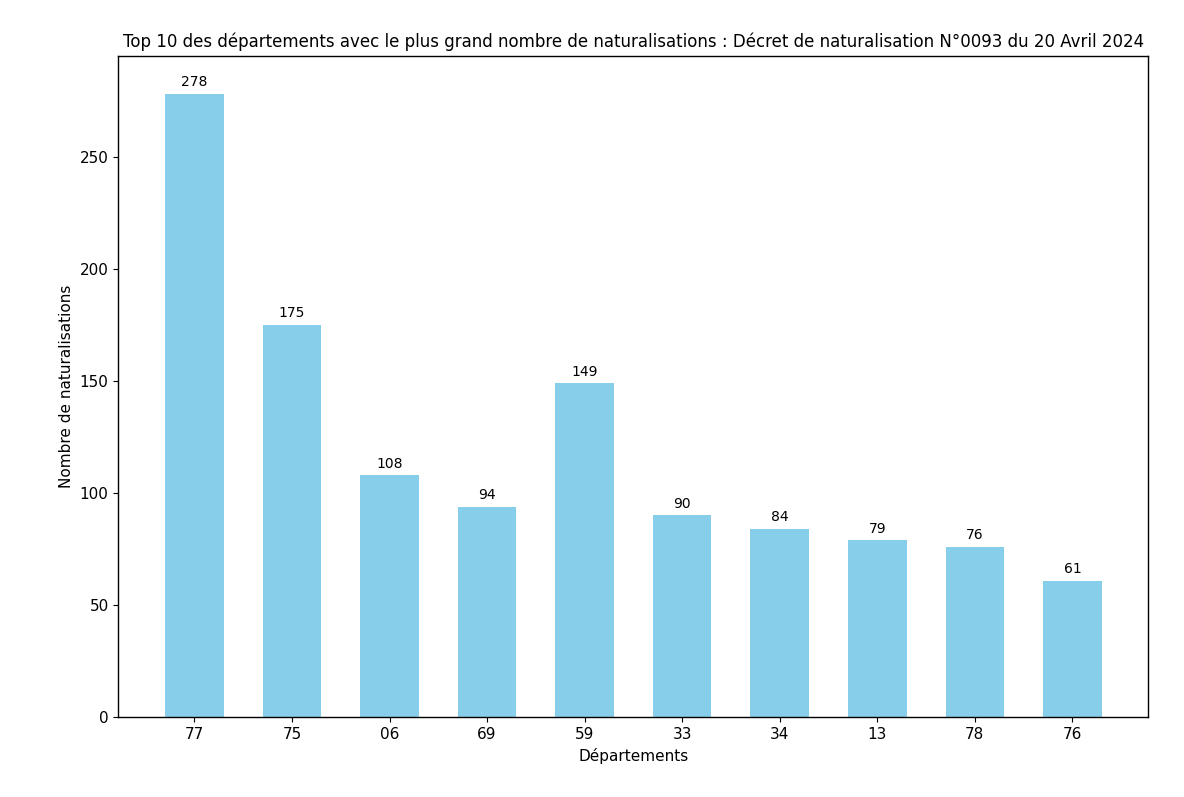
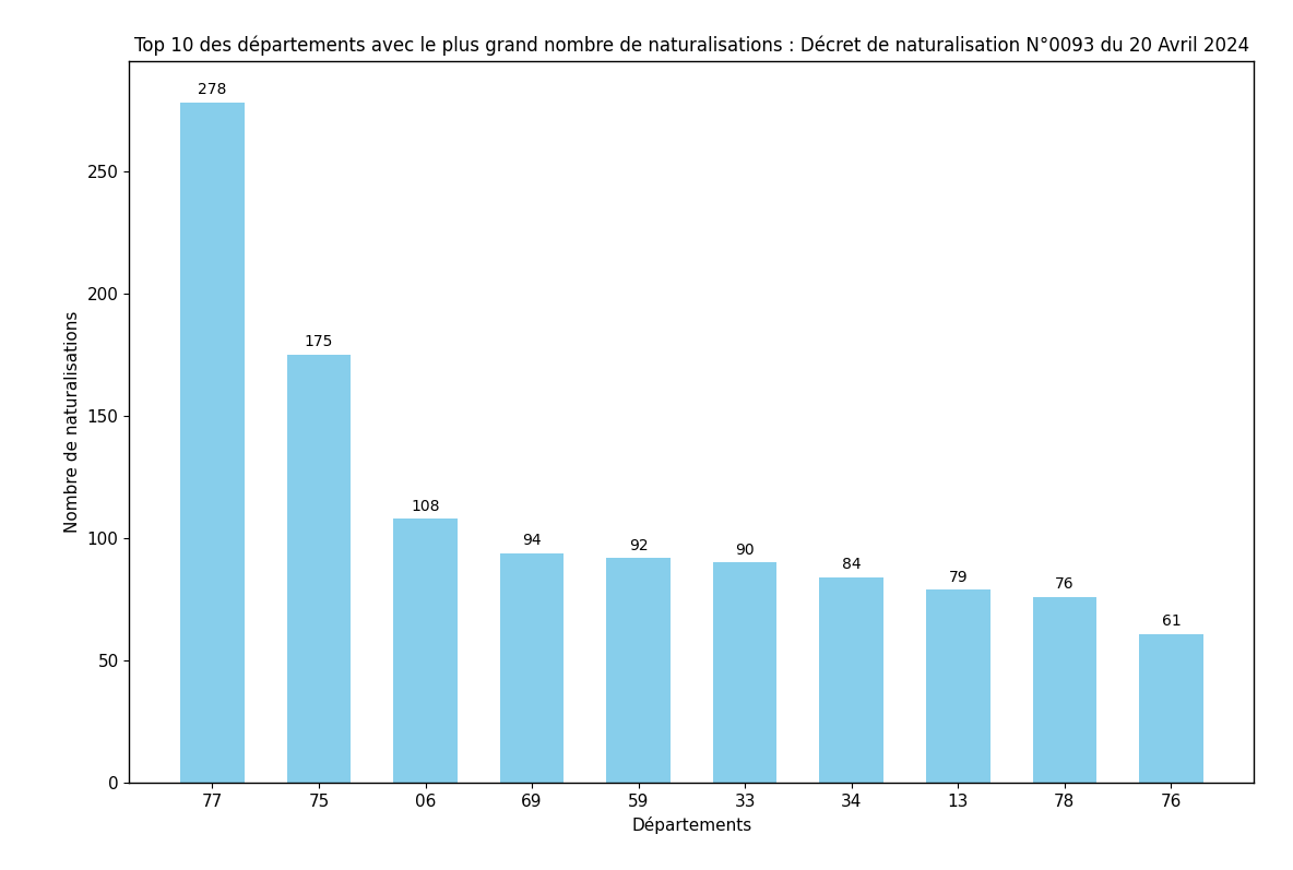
59: 149 -> 92
